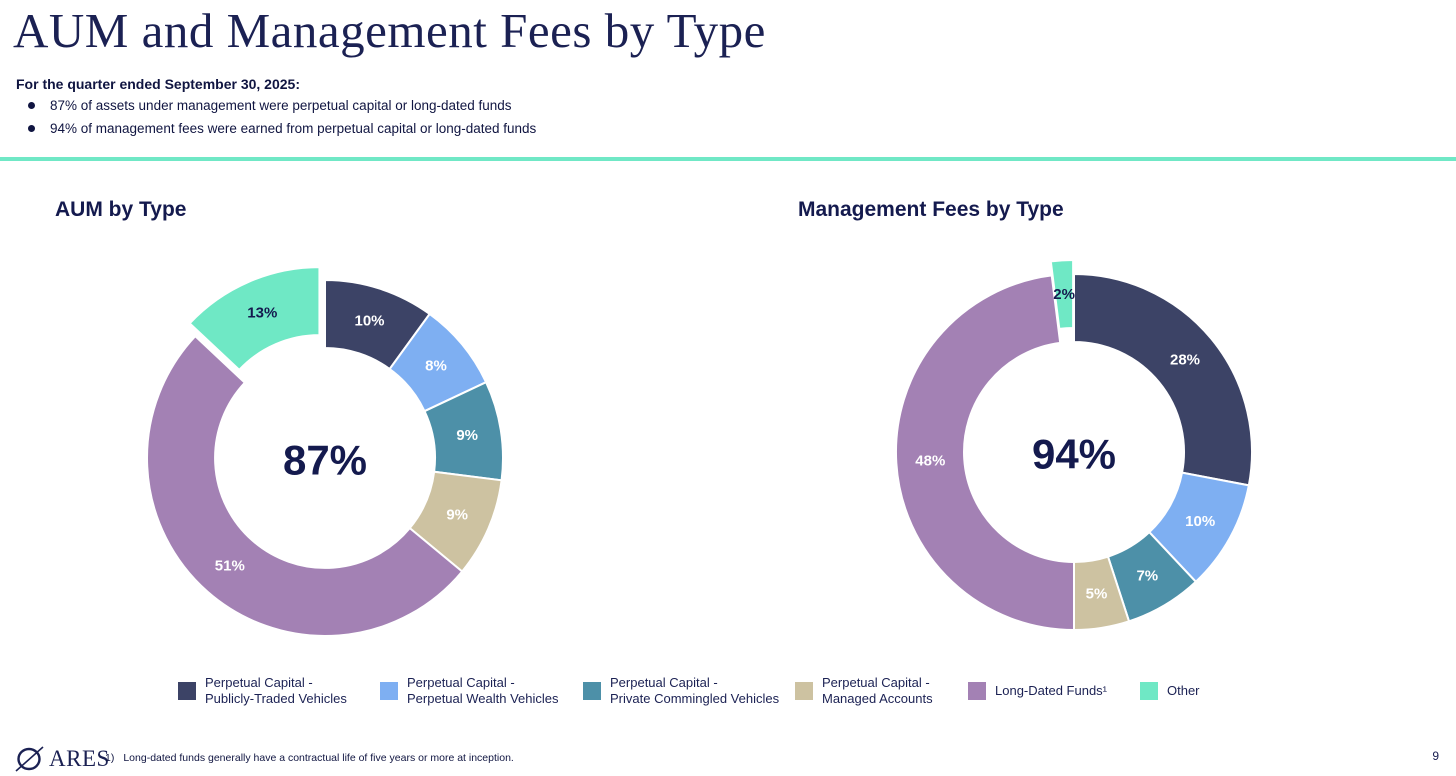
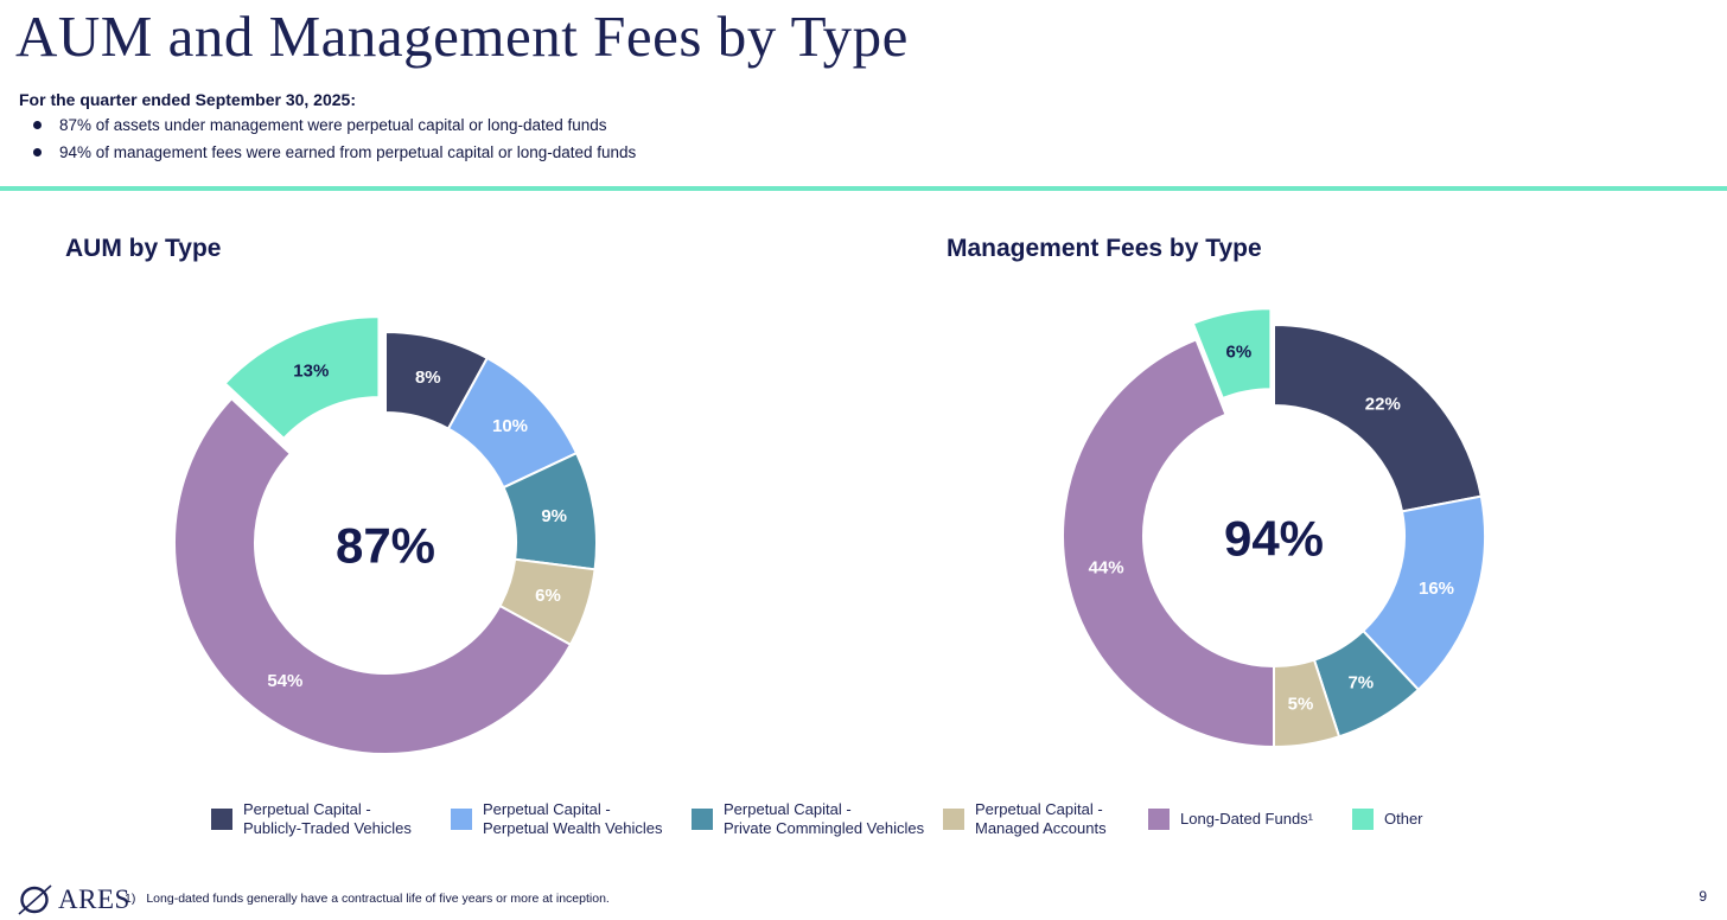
AUM by Type/Perpetual Capital - Publicly-Traded Vehicles: 10% -> 8%
AUM by Type/Perpetual Capital - Perpetual Wealth Vehicles: 8% -> 10%
AUM by Type/Perpetual Capital - Managed Accounts: 9% -> 6%
AUM by Type/Long-Dated Funds¹: 51% -> 54%
Management Fees by Type/Perpetual Capital - Publicly-Traded Vehicles: 28% -> 22%
Management Fees by Type/Perpetual Capital - Perpetual Wealth Vehicles: 10% -> 16%
Management Fees by Type/Long-Dated Funds¹: 48% -> 44%
Management Fees by Type/Other: 2% -> 6%
